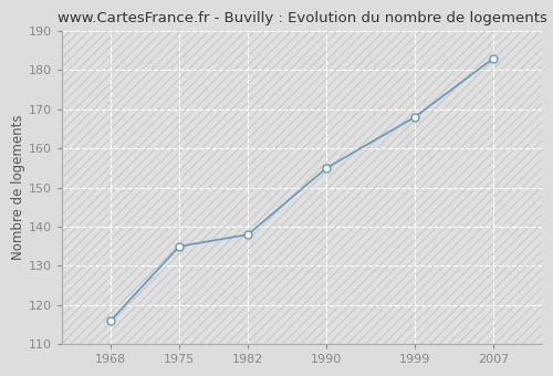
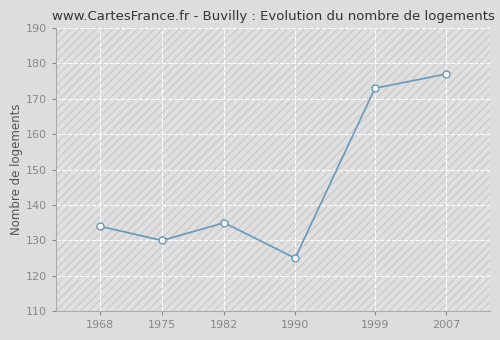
1968: 116 -> 134
1975: 135 -> 130
1982: 138 -> 135
1990: 155 -> 125
1999: 168 -> 173
2007: 183 -> 177
